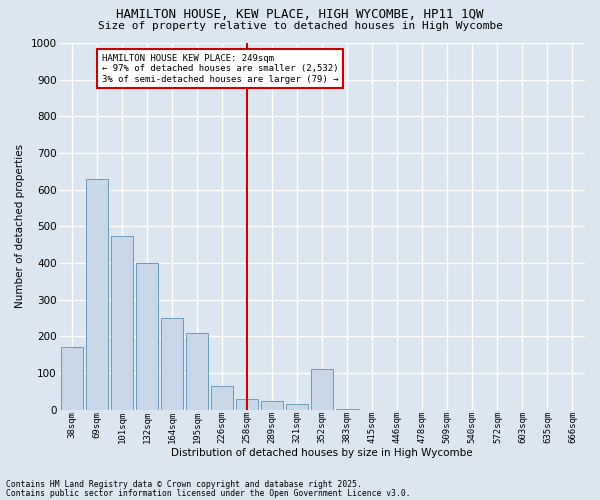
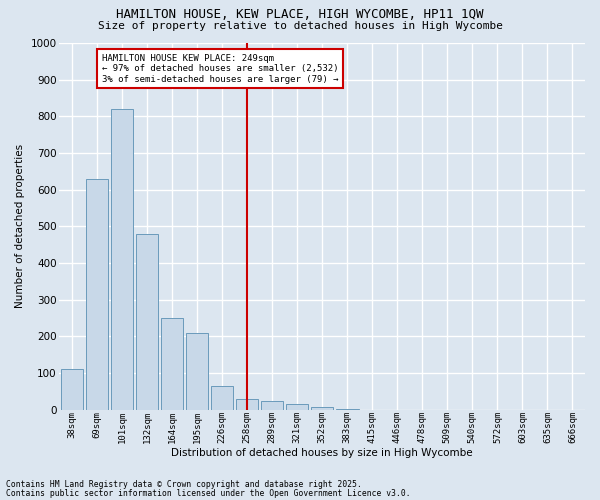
38sqm: 170 -> 110
101sqm: 475 -> 820
132sqm: 400 -> 480
352sqm: 110 -> 8
